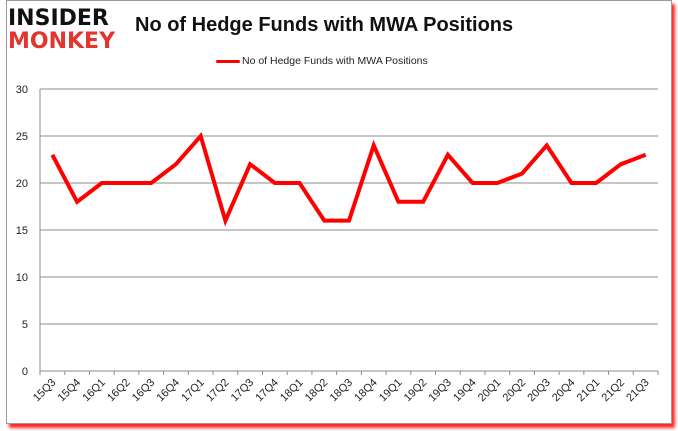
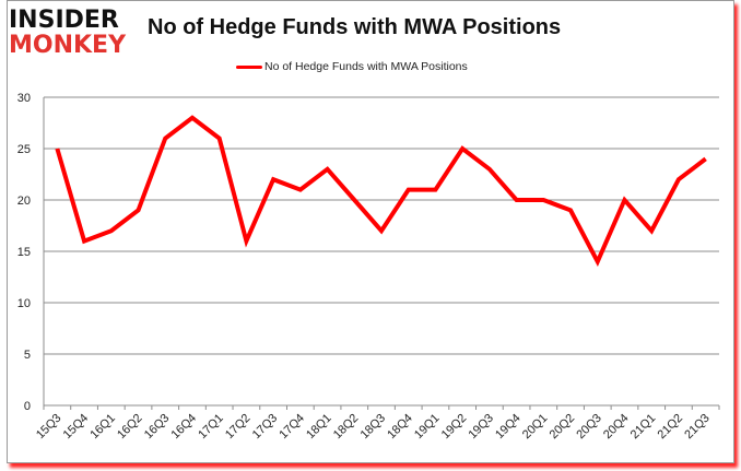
15Q3: 23 -> 25
15Q4: 18 -> 16
16Q1: 20 -> 17
16Q2: 20 -> 19
16Q3: 20 -> 26
16Q4: 22 -> 28
17Q1: 25 -> 26
17Q4: 20 -> 21
18Q1: 20 -> 23
18Q2: 16 -> 20
18Q3: 16 -> 17
18Q4: 24 -> 21
19Q1: 18 -> 21
19Q2: 18 -> 25
20Q2: 21 -> 19
20Q3: 24 -> 14
21Q1: 20 -> 17
21Q3: 23 -> 24
